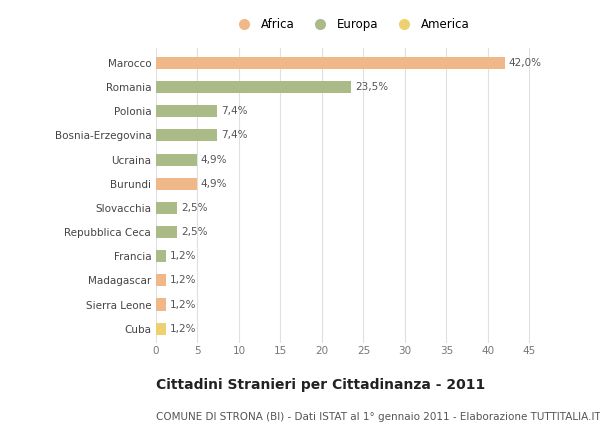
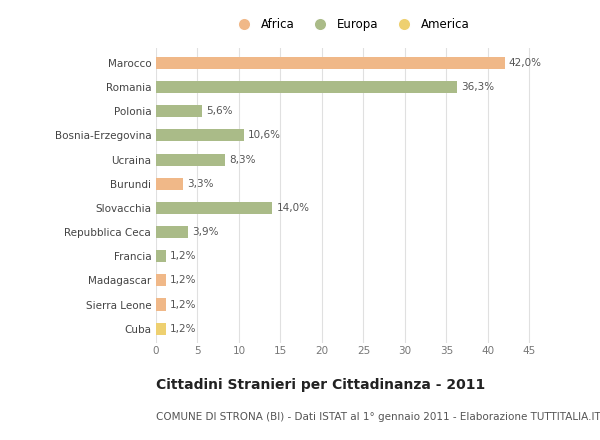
Romania: 23,5% -> 36,3%
Polonia: 7,4% -> 5,6%
Bosnia-Erzegovina: 7,4% -> 10,6%
Ucraina: 4,9% -> 8,3%
Burundi: 4,9% -> 3,3%
Slovacchia: 2,5% -> 14,0%
Repubblica Ceca: 2,5% -> 3,9%
